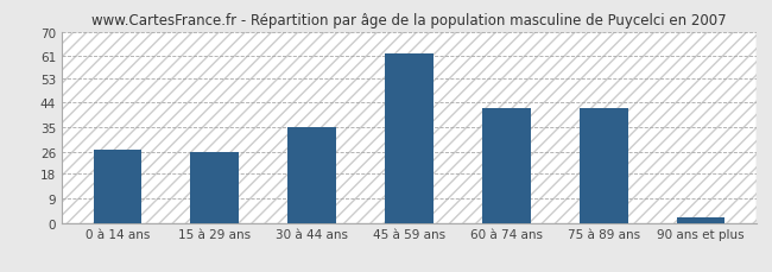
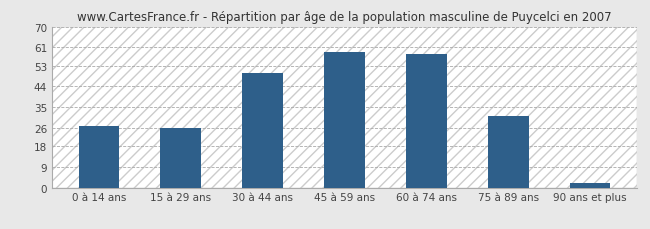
30 à 44 ans: 35 -> 50
45 à 59 ans: 62 -> 59
60 à 74 ans: 42 -> 58
75 à 89 ans: 42 -> 31
